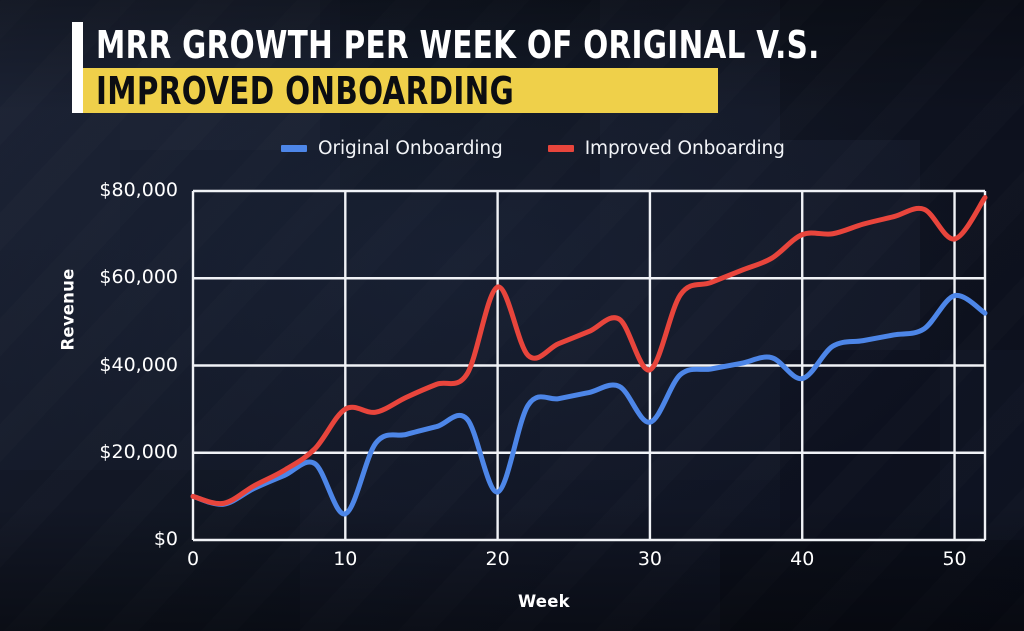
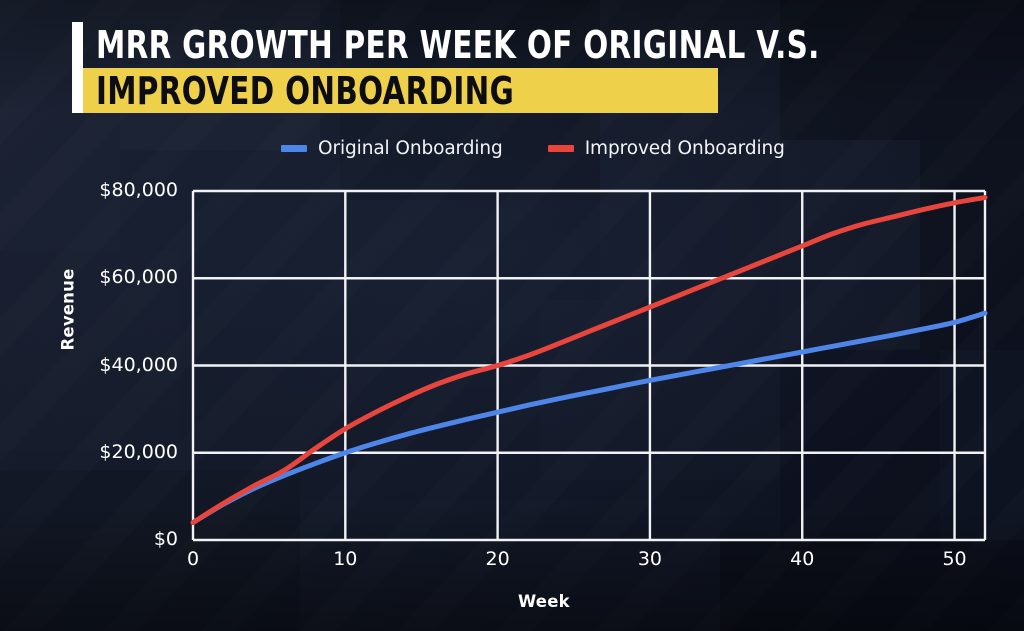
Original Onboarding/0: $10000 -> $4000
Improved Onboarding/0: $10000 -> $4000
Original Onboarding/10: $6000 -> $20000
Improved Onboarding/10: $30000 -> $26000
Original Onboarding/20: $11000 -> $29000
Improved Onboarding/20: $58000 -> $40000
Original Onboarding/30: $27000 -> $37000
Improved Onboarding/30: $39000 -> $53000
Original Onboarding/40: $37000 -> $43000
Improved Onboarding/40: $70000 -> $67000
Original Onboarding/50: $56000 -> $50000
Improved Onboarding/50: $69000 -> $77000
